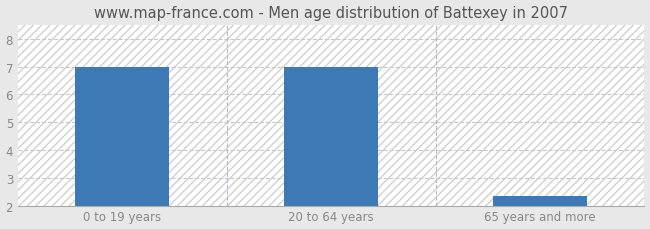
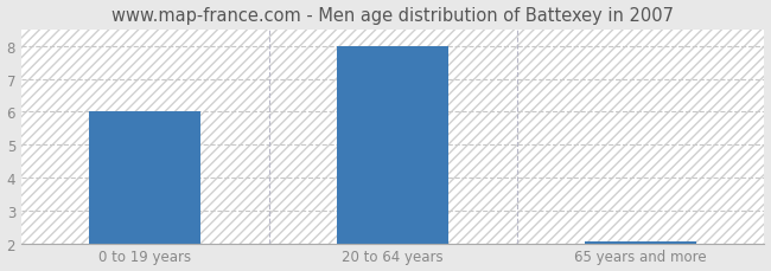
0 to 19 years: 7.00 -> 6.00
20 to 64 years: 7.00 -> 8.00
65 years and more: 2.35 -> 2.05
